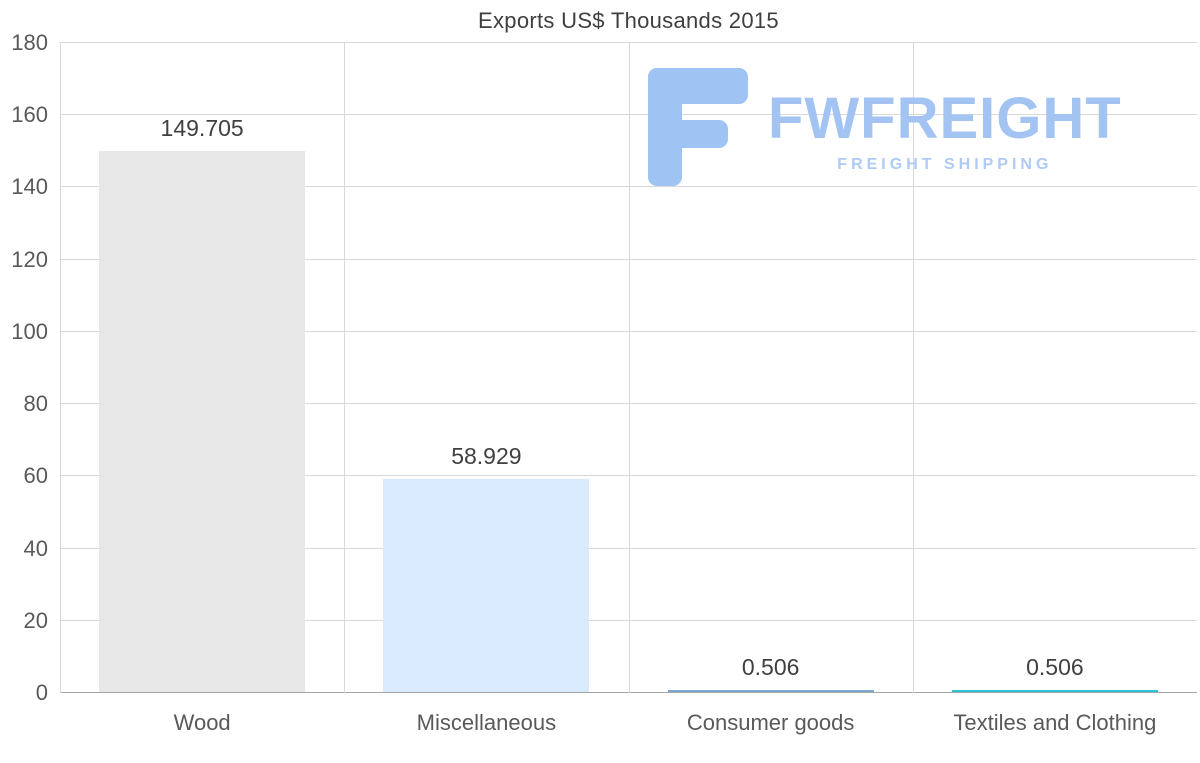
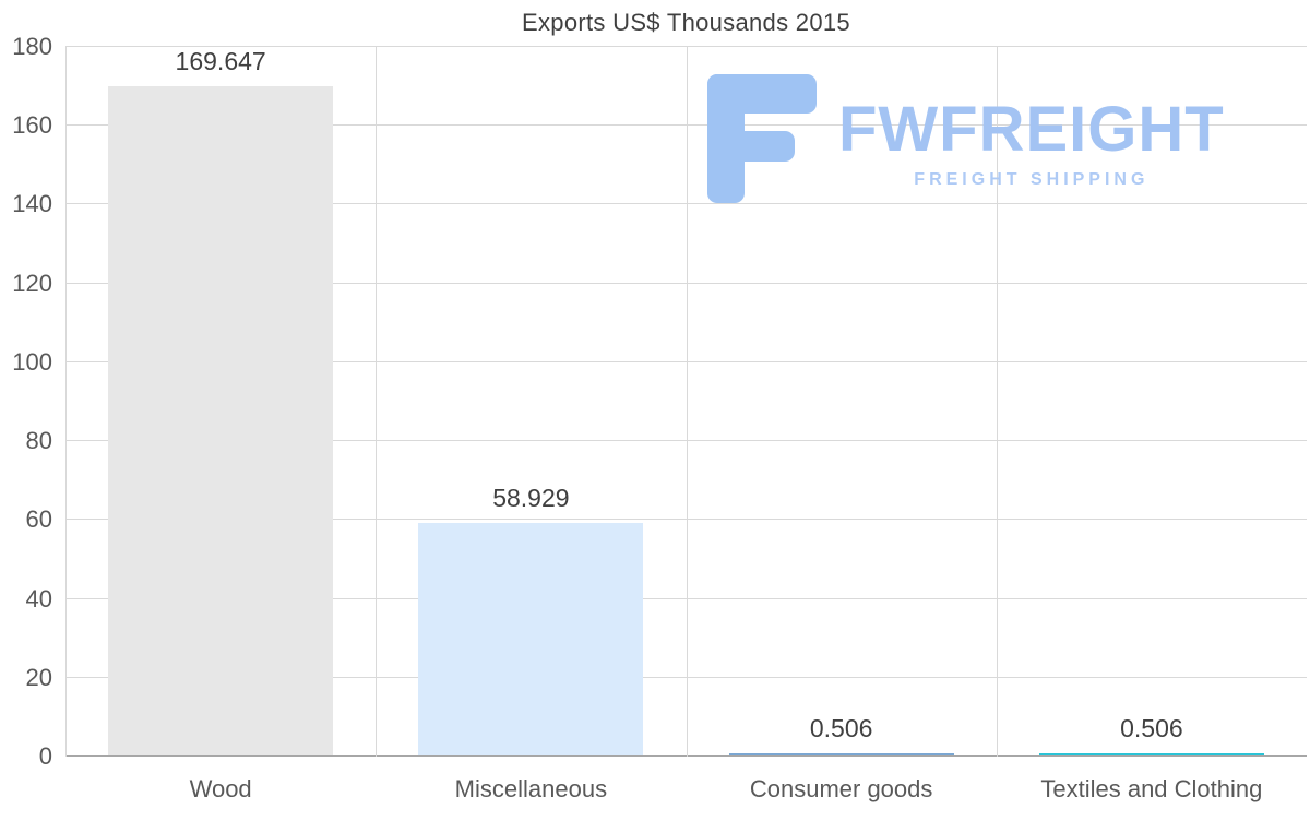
Wood: 149.705 -> 169.647
